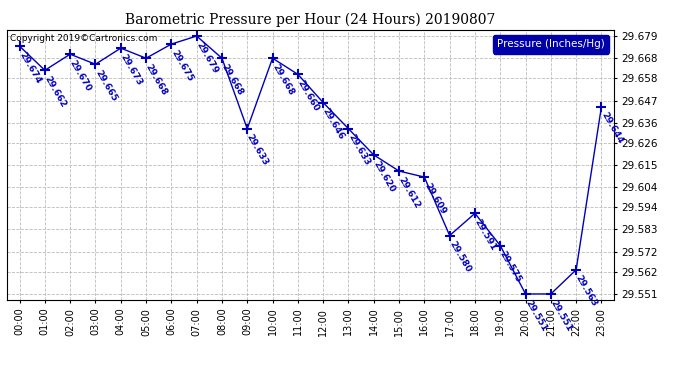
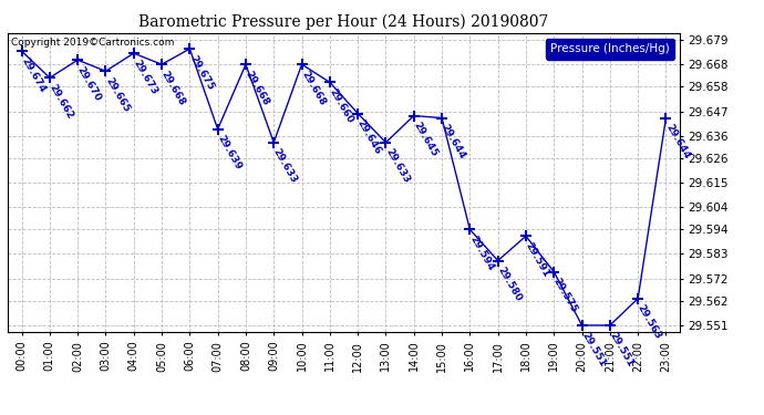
07:00: 29.679 -> 29.639
14:00: 29.620 -> 29.645
15:00: 29.612 -> 29.644
16:00: 29.609 -> 29.594
